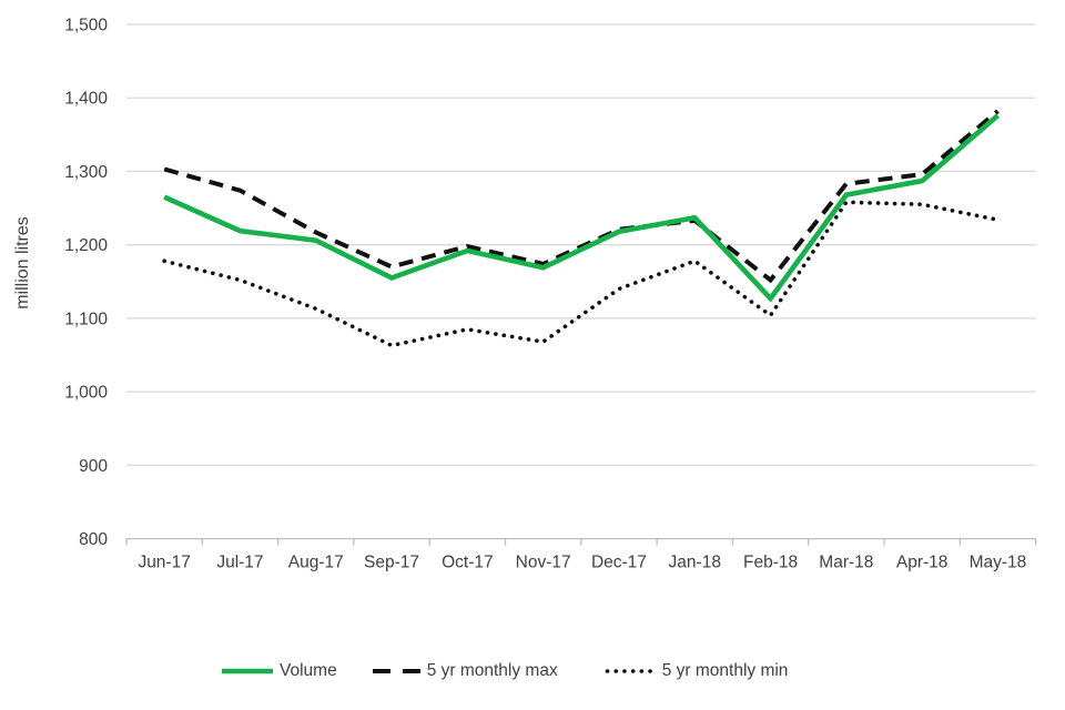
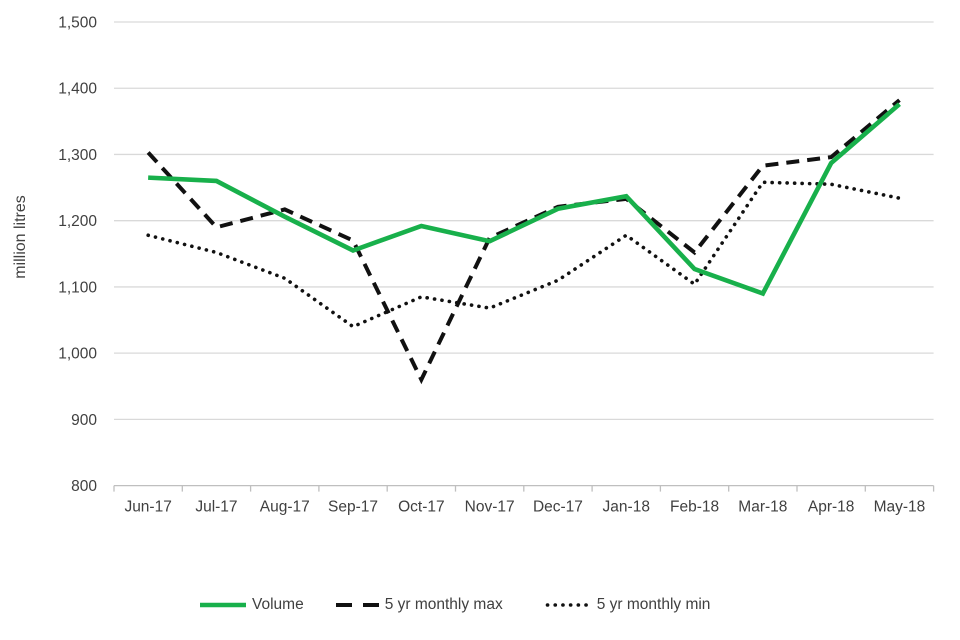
Volume/Jul-17: 1220 -> 1260
5 yr monthly max/Jul-17: 1270 -> 1190
5 yr monthly min/Sep-17: 1060 -> 1040
5 yr monthly max/Oct-17: 1200 -> 960
5 yr monthly min/Dec-17: 1140 -> 1110
Volume/Mar-18: 1270 -> 1090
